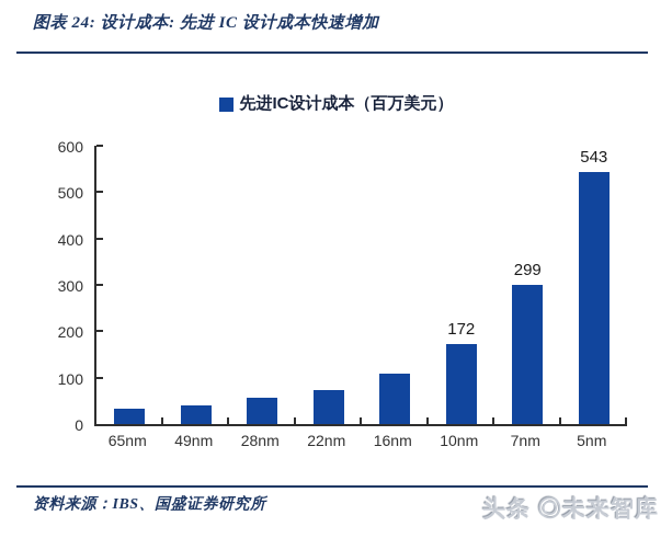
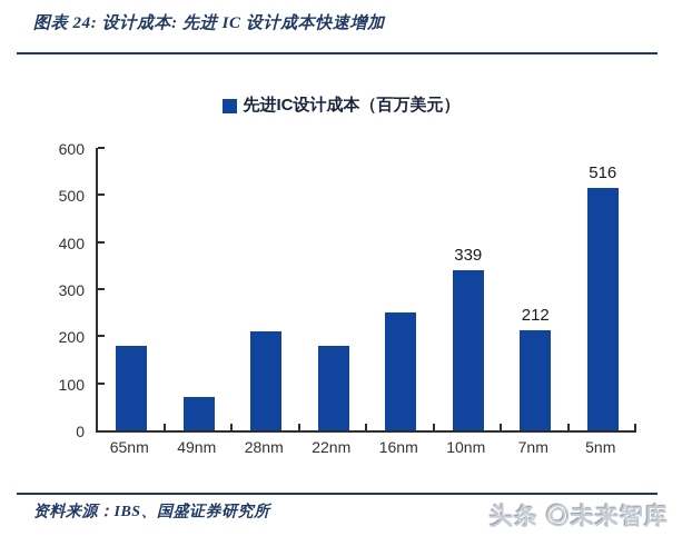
65nm: 30 -> 180
49nm: 40 -> 70
28nm: 60 -> 210
22nm: 70 -> 180
16nm: 110 -> 250
10nm: 172 -> 339
7nm: 299 -> 212
5nm: 543 -> 516
